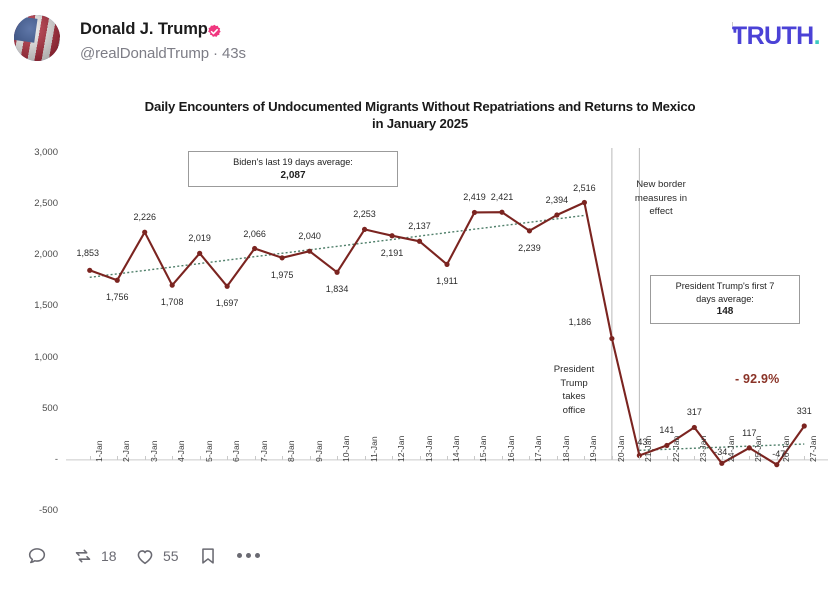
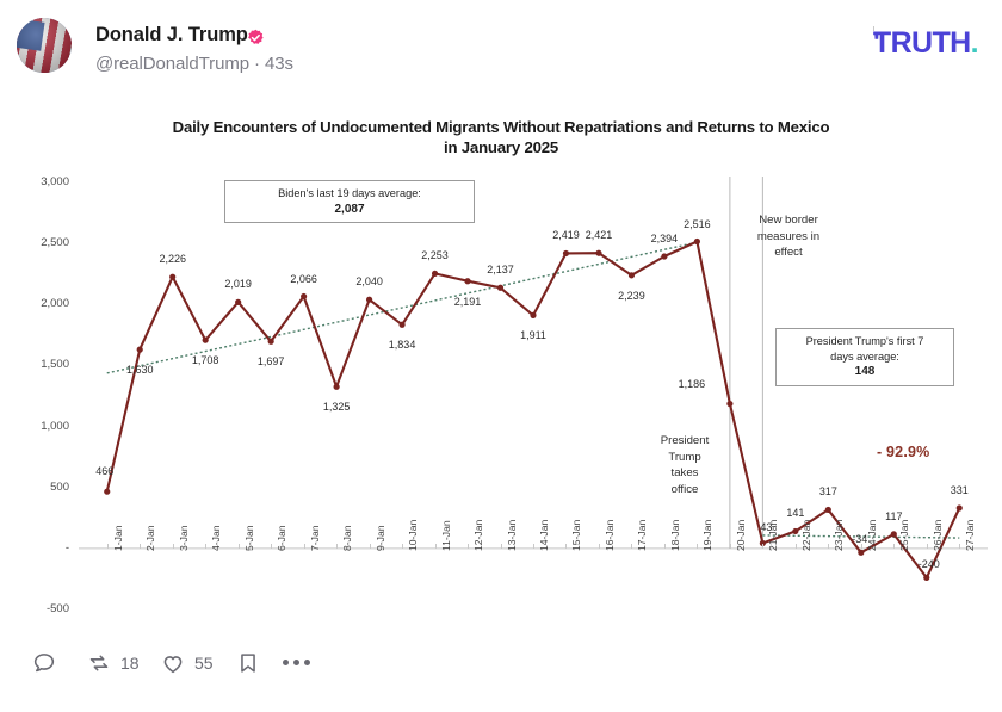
1-Jan: 1,853 -> 466
2-Jan: 1,756 -> 1,630
8-Jan: 1,975 -> 1,325
26-Jan: -47 -> -240
